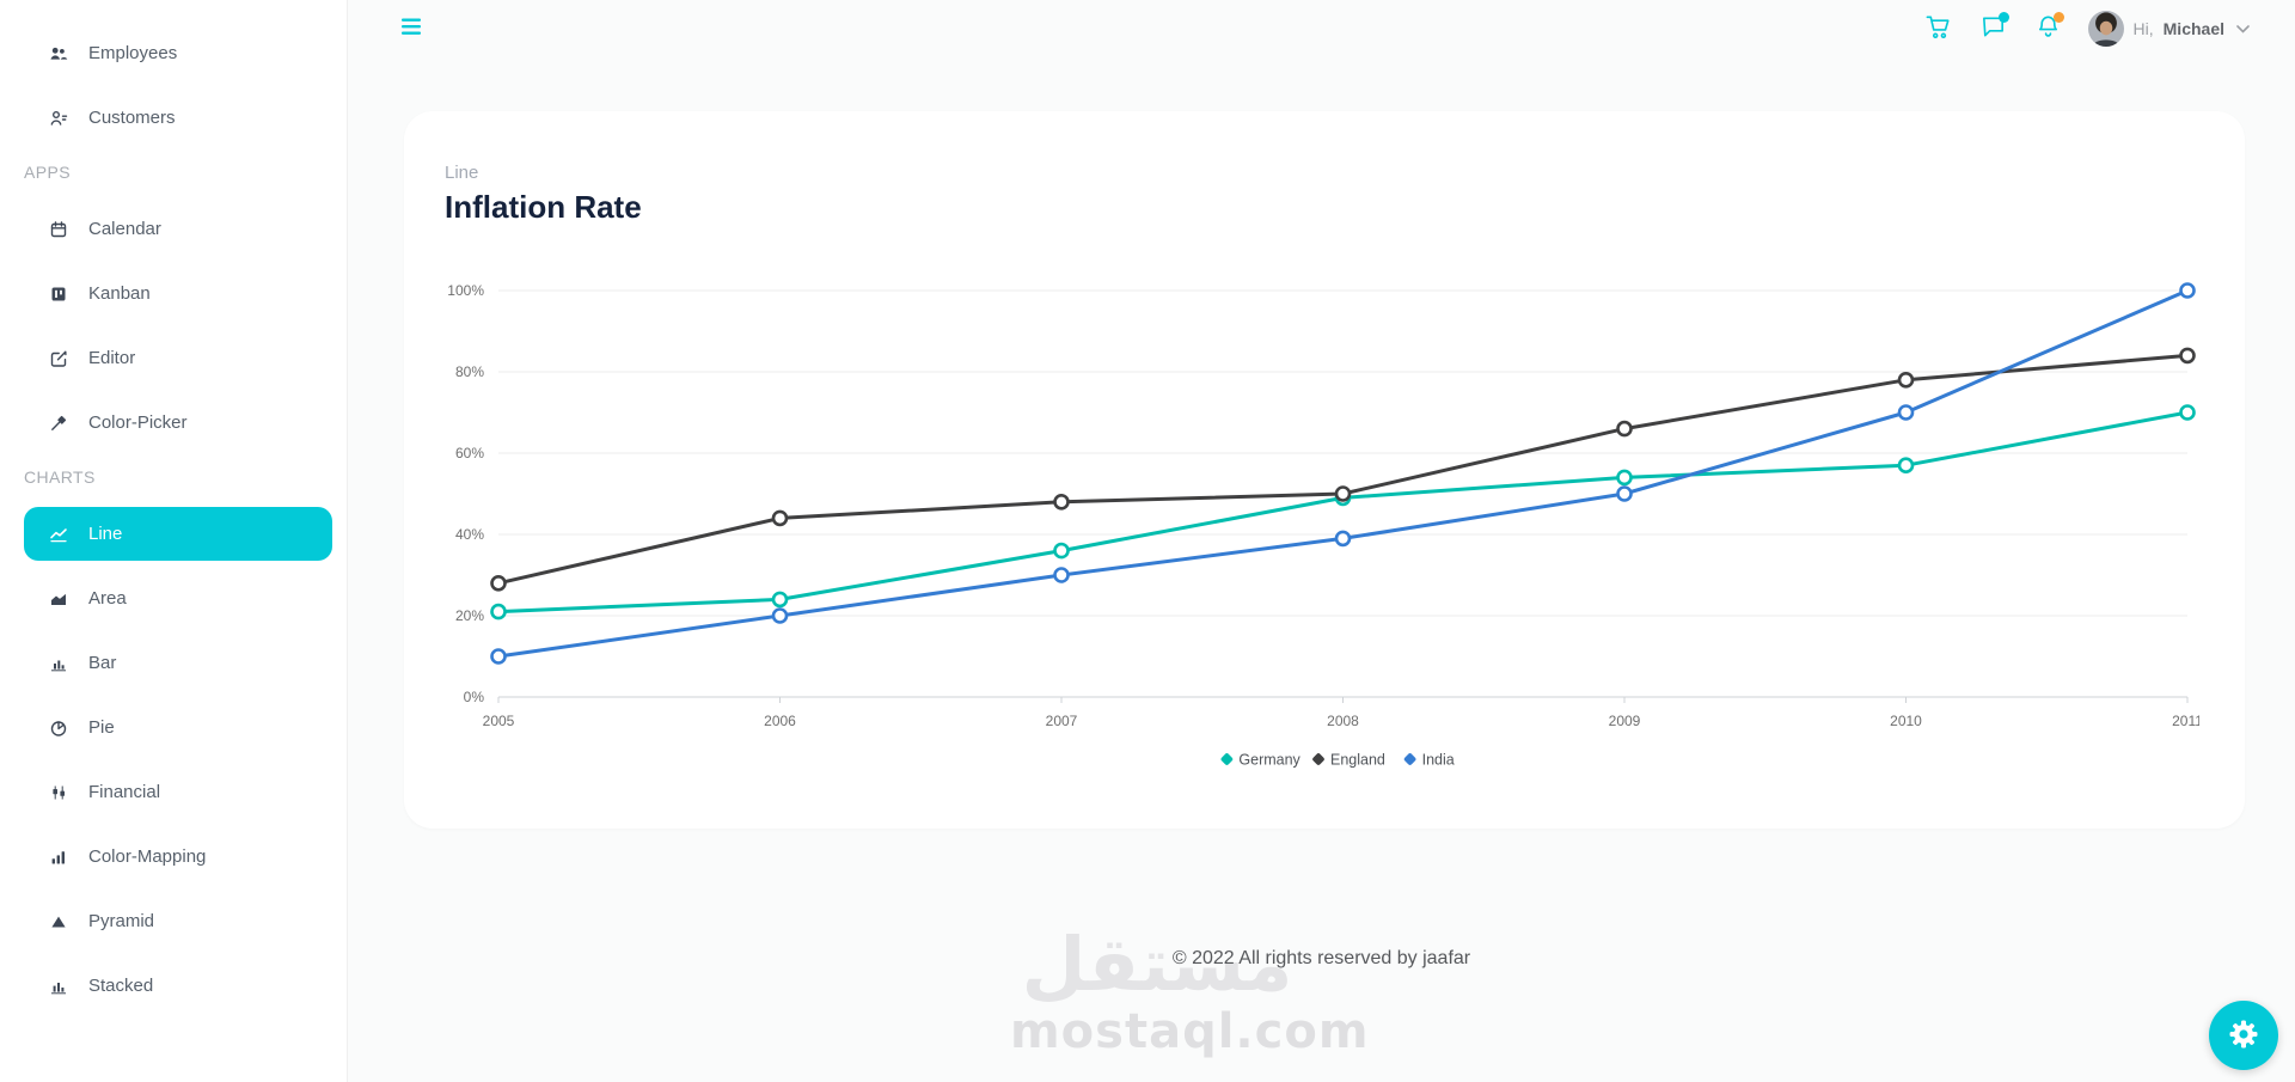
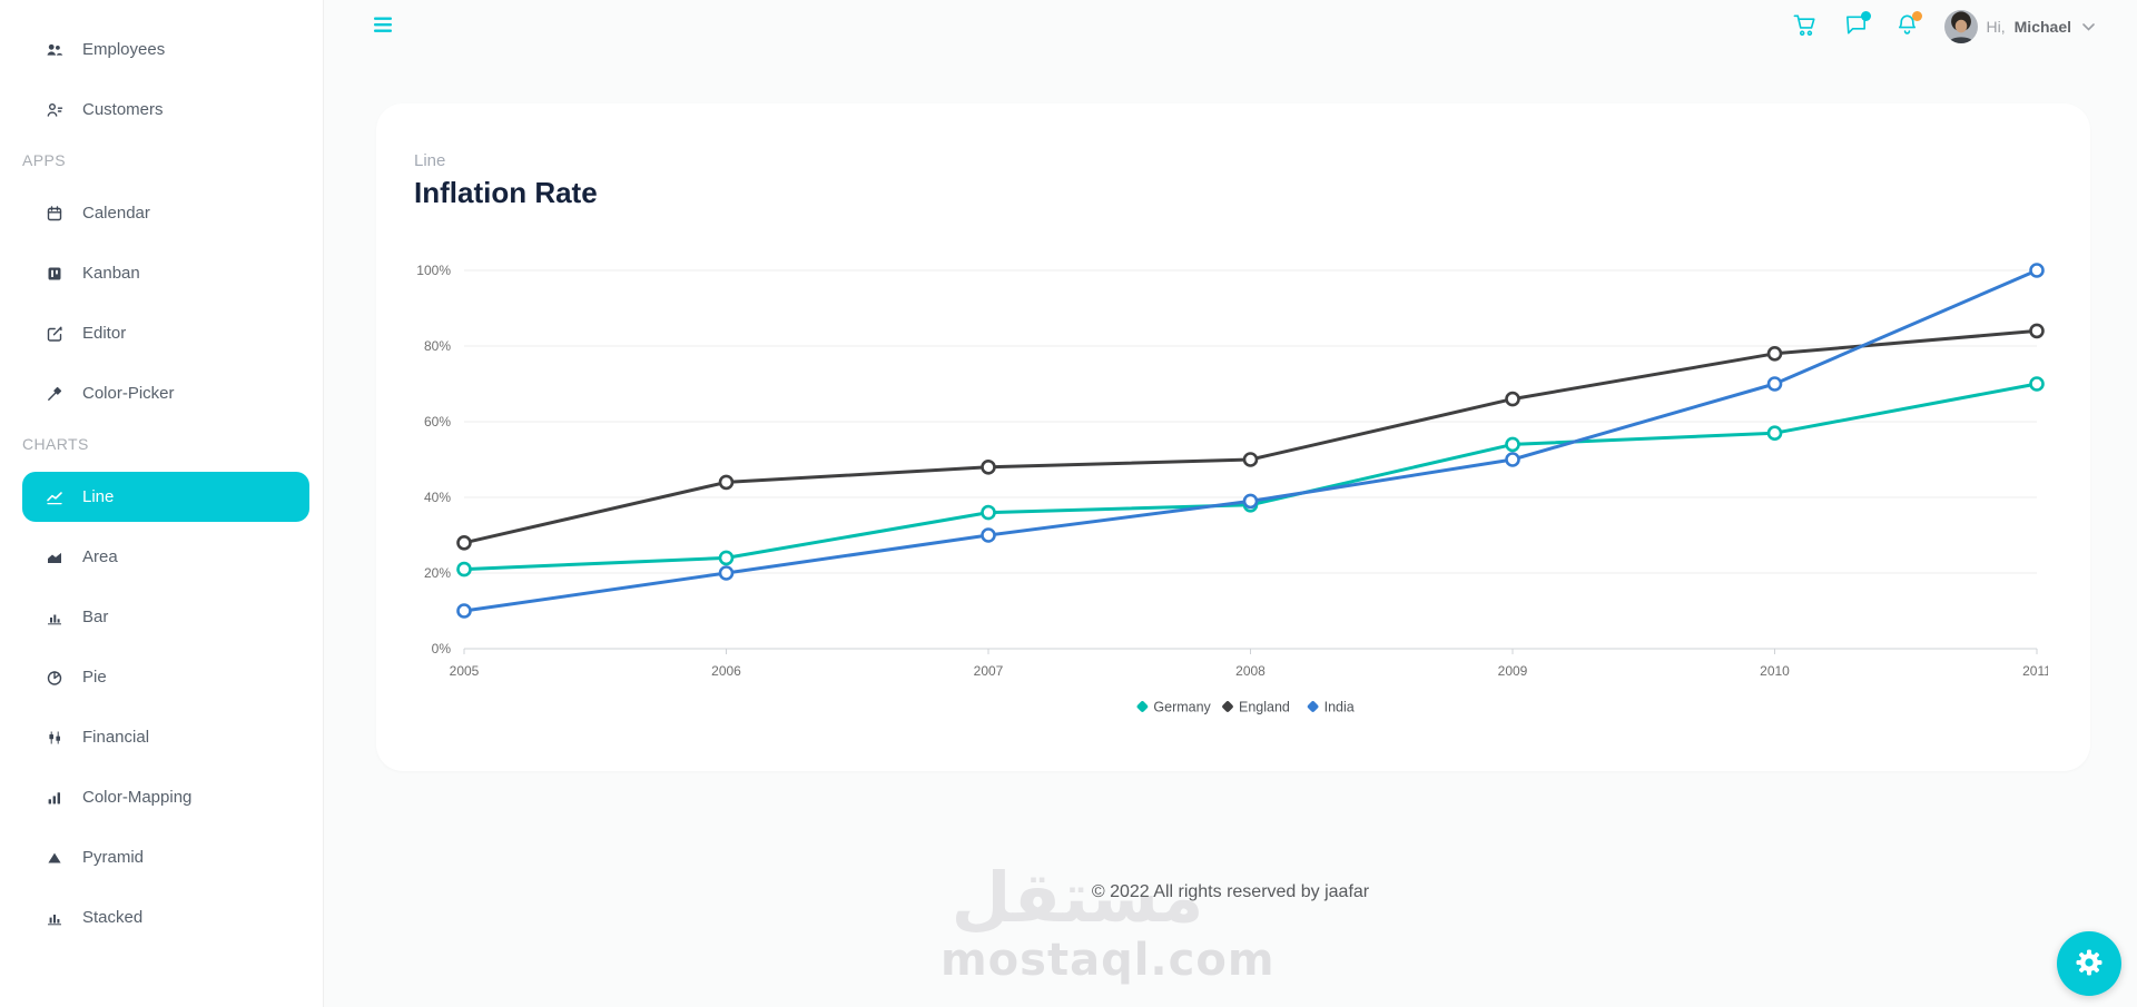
Germany/2008: 49% -> 38%
